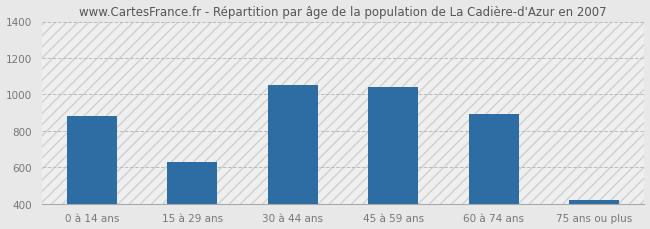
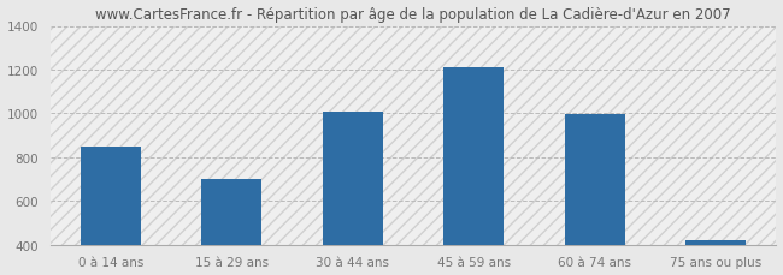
0 à 14 ans: 880 -> 850
15 à 29 ans: 630 -> 700
30 à 44 ans: 1050 -> 1010
45 à 59 ans: 1040 -> 1210
60 à 74 ans: 890 -> 1000
